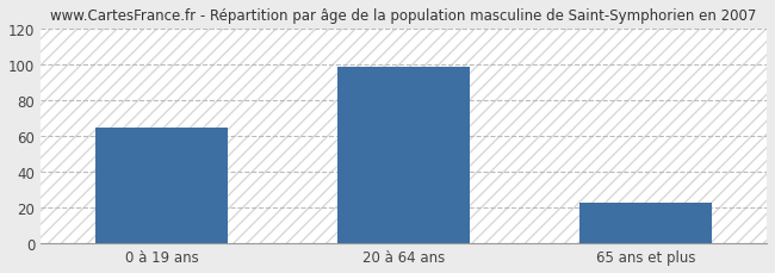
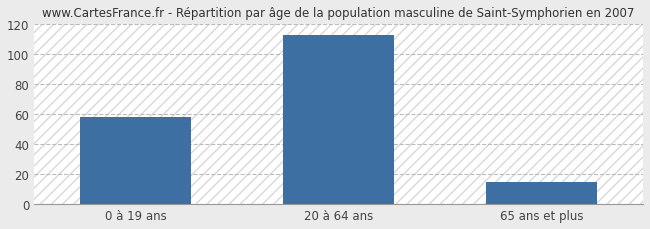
0 à 19 ans: 65 -> 58
20 à 64 ans: 99 -> 113
65 ans et plus: 23 -> 15
